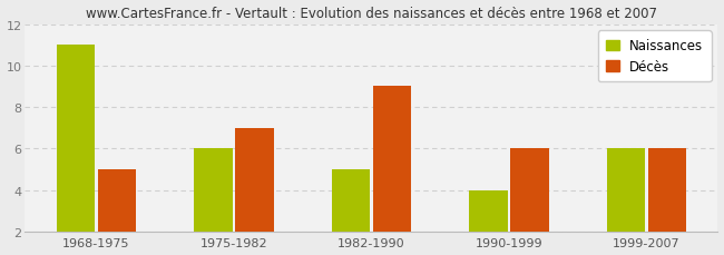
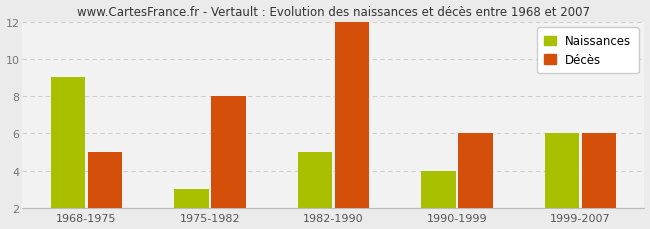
Naissances/1968-1975: 11 -> 9
Naissances/1975-1982: 6 -> 3
Décès/1975-1982: 7 -> 8
Décès/1982-1990: 9 -> 12
